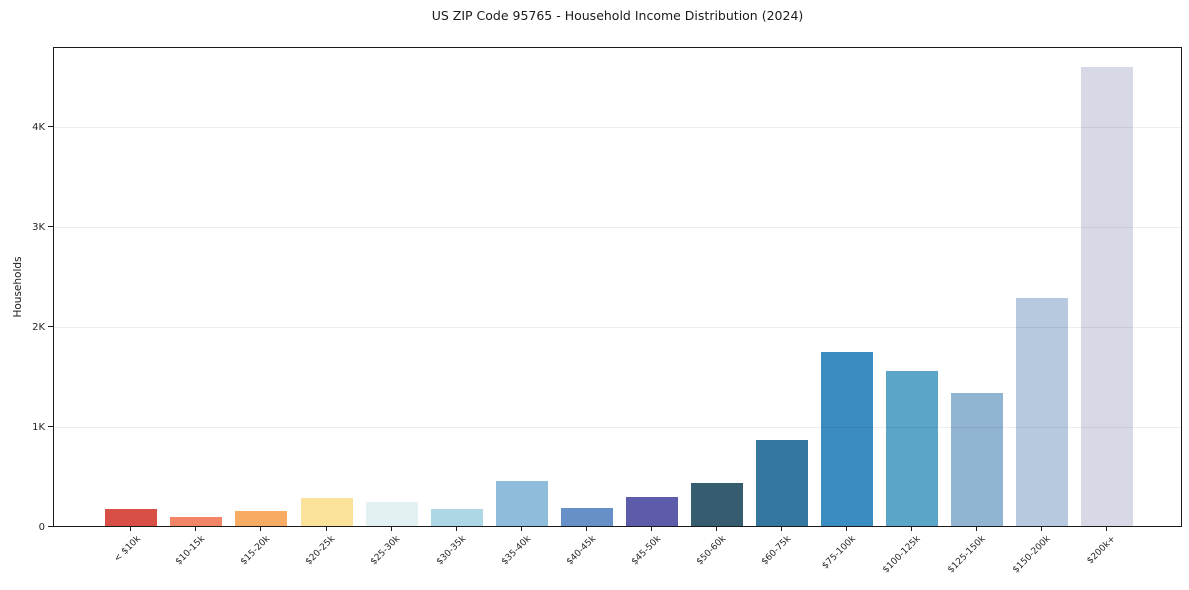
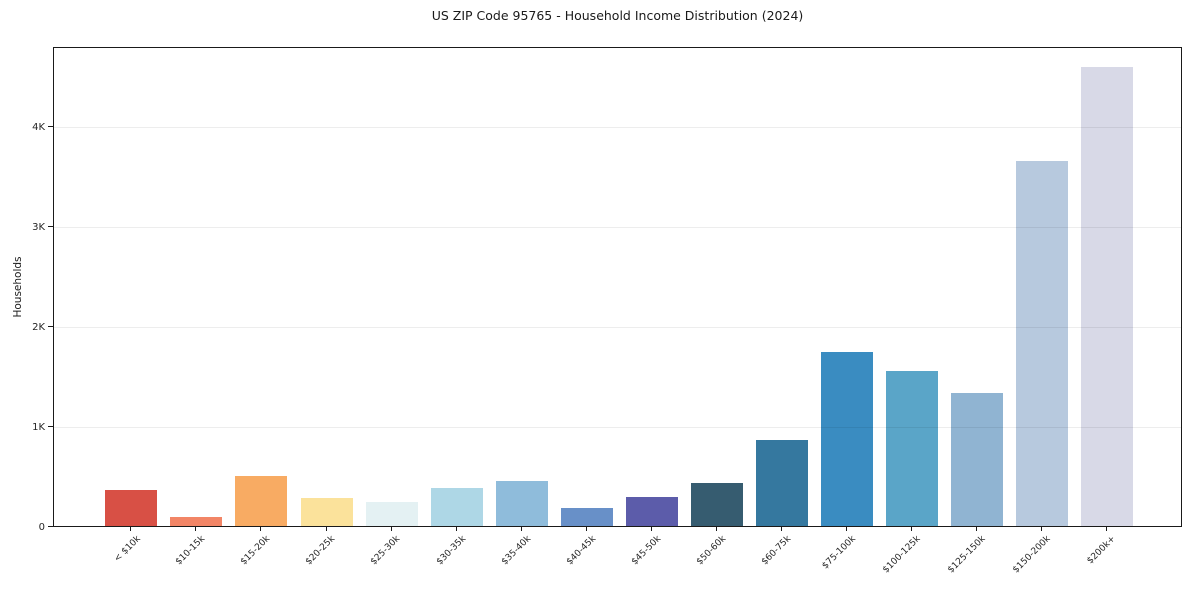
< $10k: 0.18K -> 0.36K
$15-20k: 0.16K -> 0.50K
$30-35k: 0.17K -> 0.38K
$150-200k: 2.28K -> 3.65K
